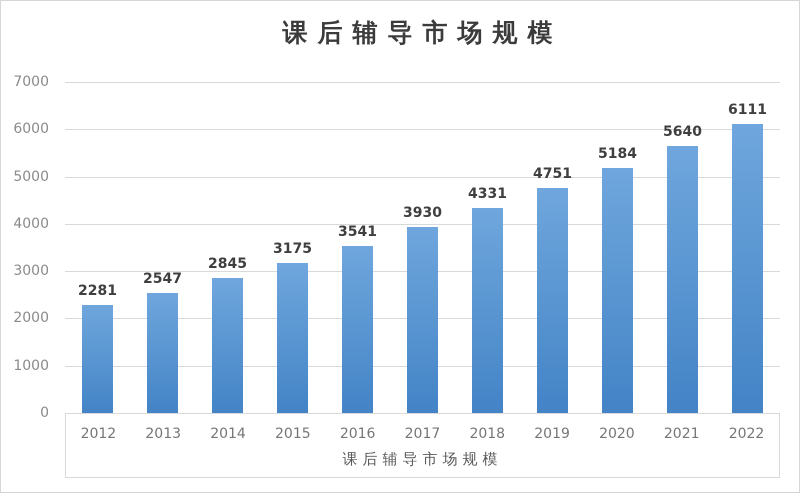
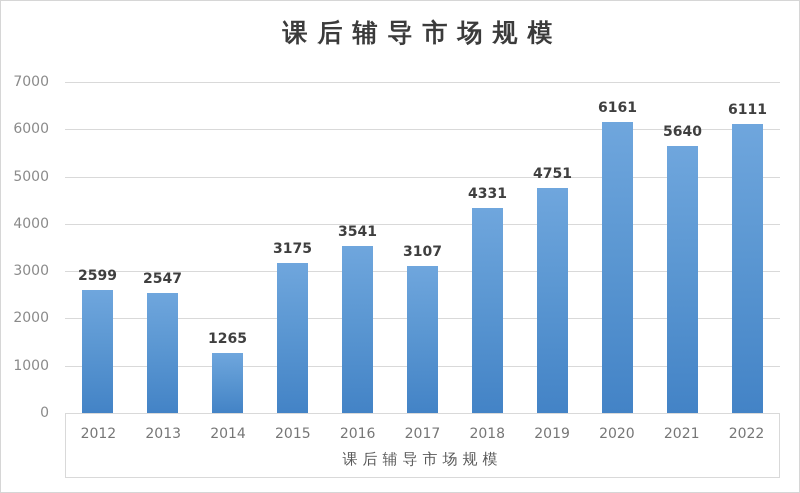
2012: 2281 -> 2599
2014: 2845 -> 1265
2017: 3930 -> 3107
2020: 5184 -> 6161
